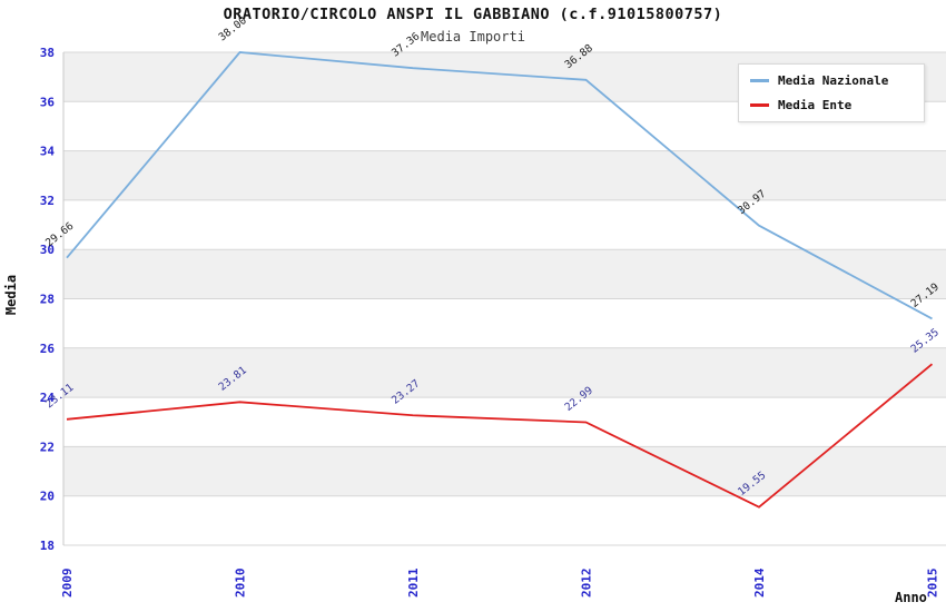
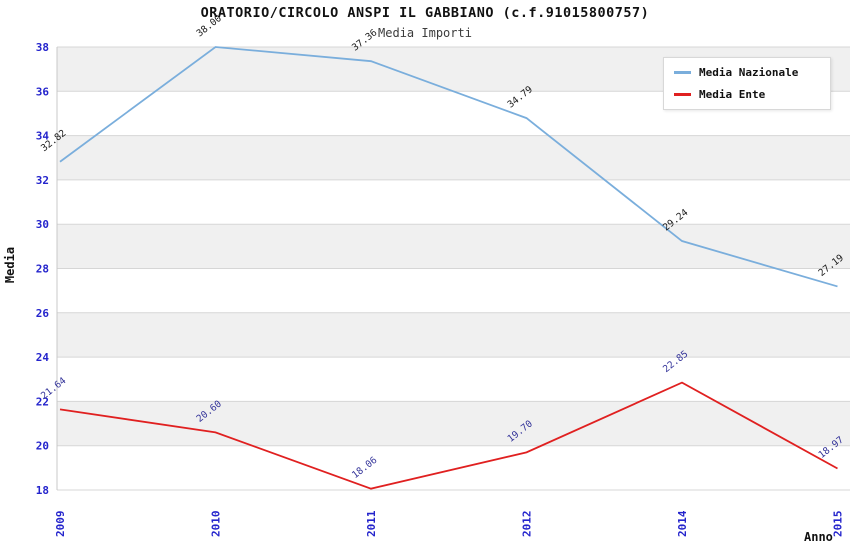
Media Nazionale/2009: 29.66 -> 32.82
Media Ente/2009: 23.11 -> 21.64
Media Ente/2010: 23.81 -> 20.60
Media Ente/2011: 23.27 -> 18.06
Media Nazionale/2012: 36.88 -> 34.79
Media Ente/2012: 22.99 -> 19.70
Media Nazionale/2014: 30.97 -> 29.24
Media Ente/2014: 19.55 -> 22.85
Media Ente/2015: 25.35 -> 18.97
